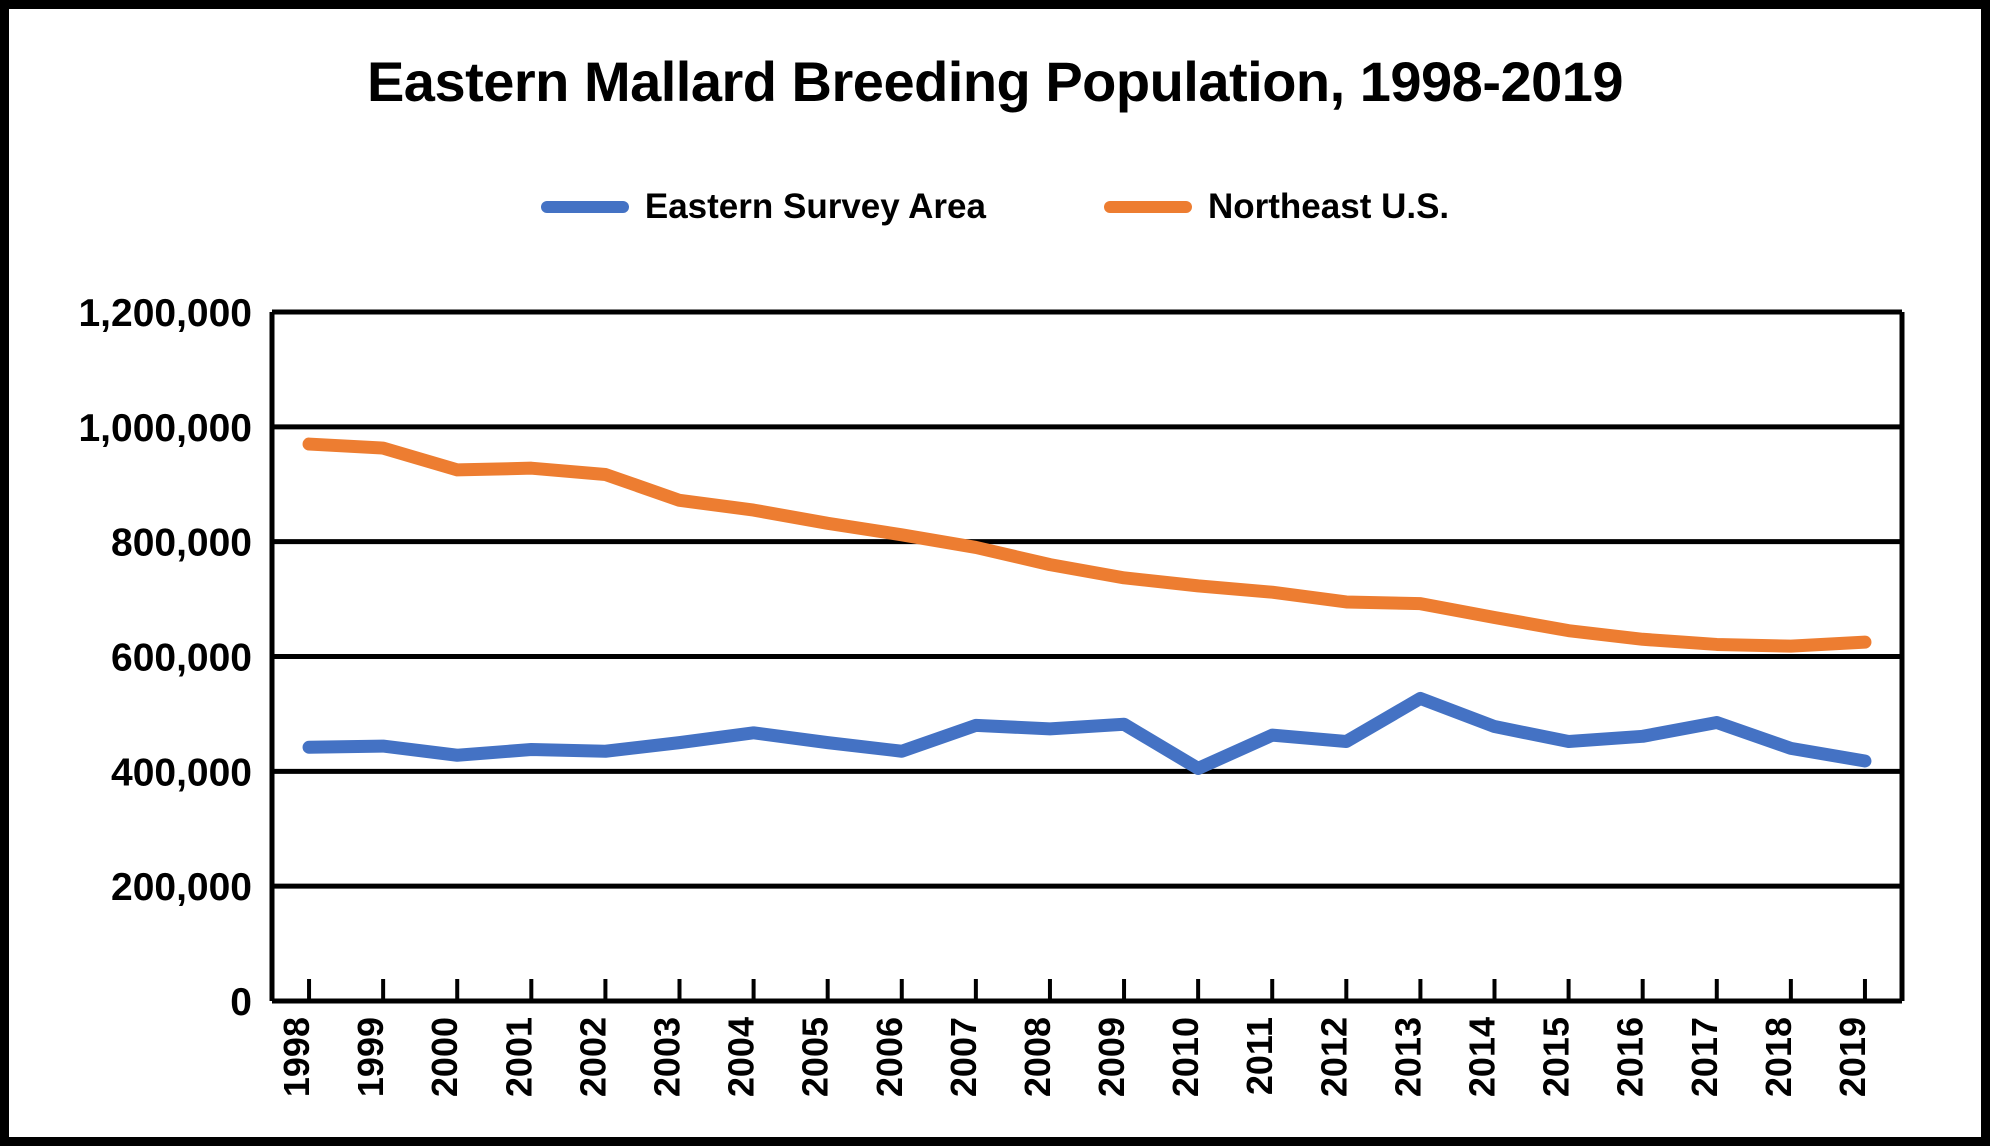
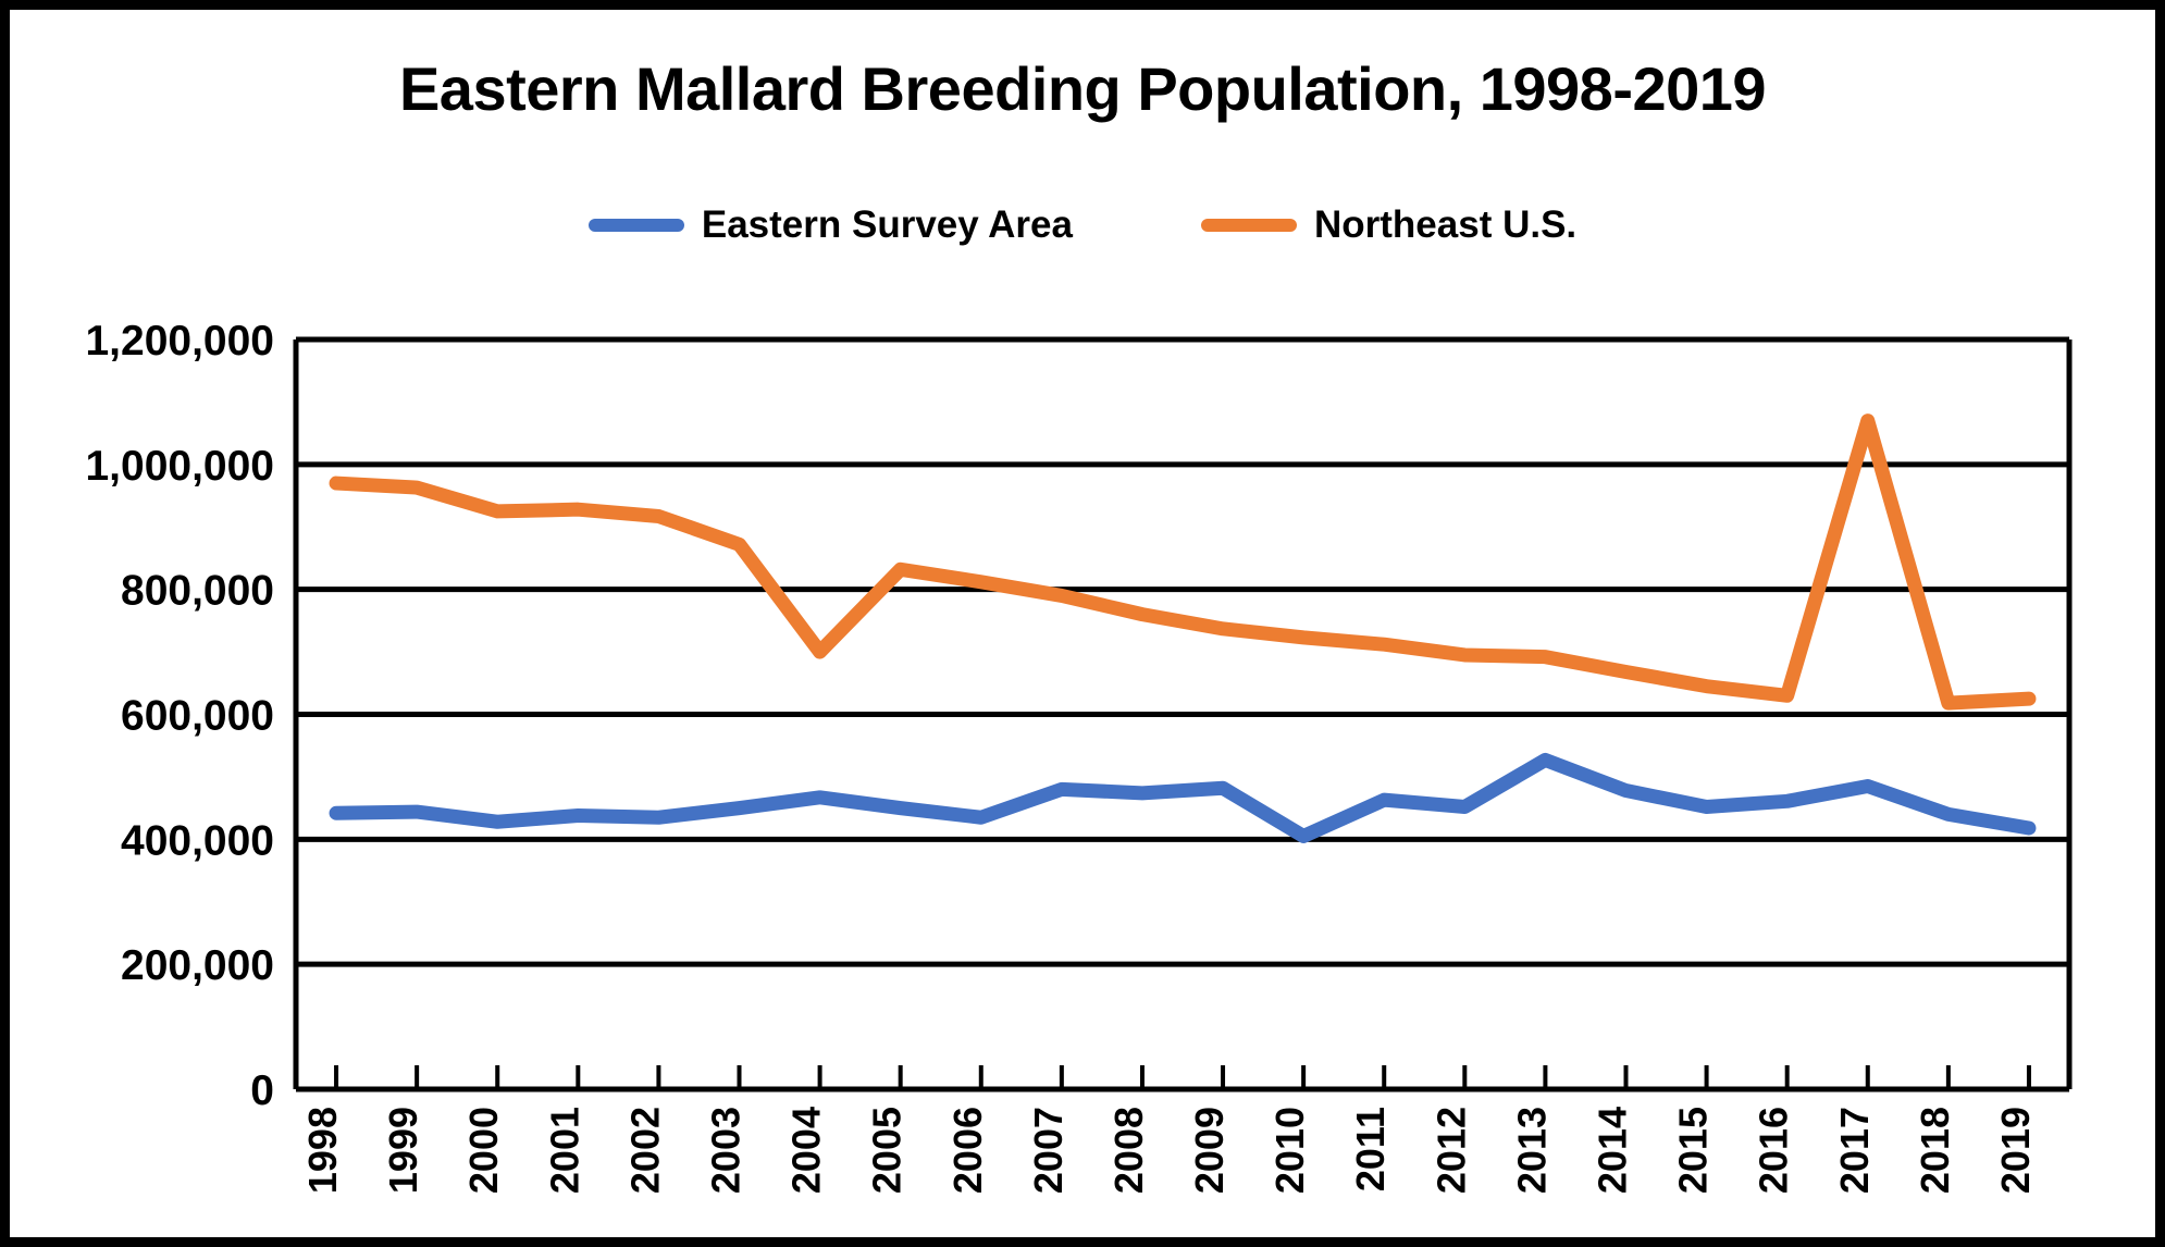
Northeast U.S./2004: 860000 -> 700000
Northeast U.S./2017: 620000 -> 1070000
